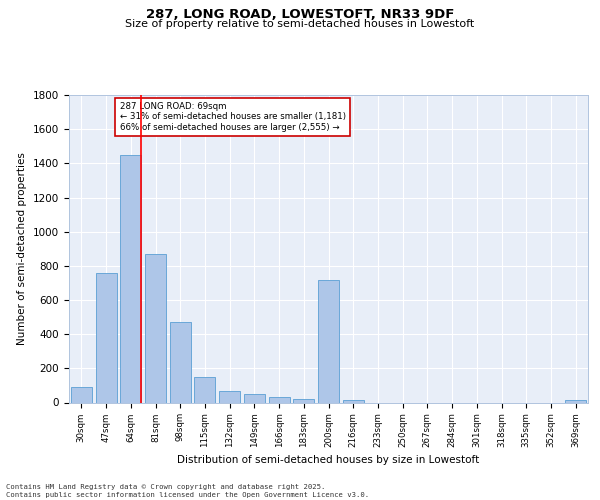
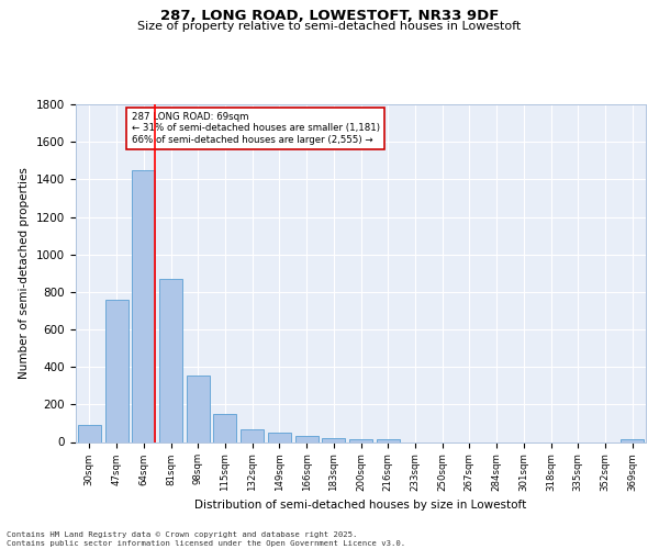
98sqm: 470 -> 360
200sqm: 720 -> 20
